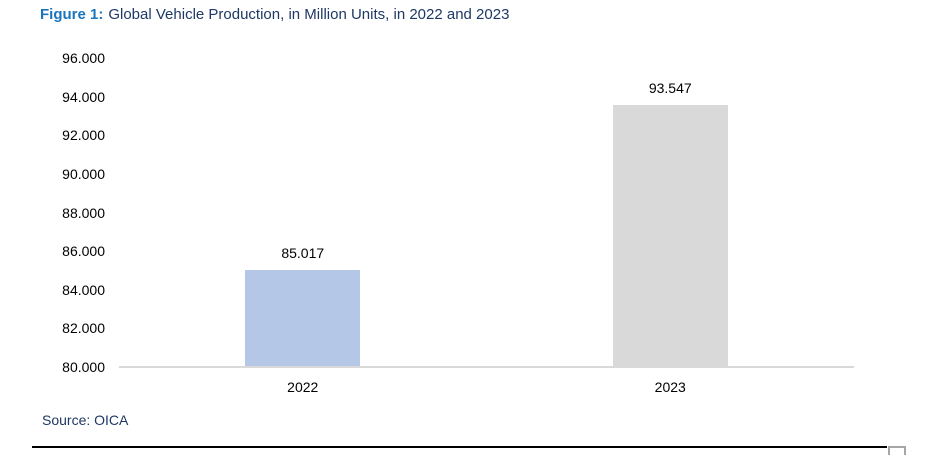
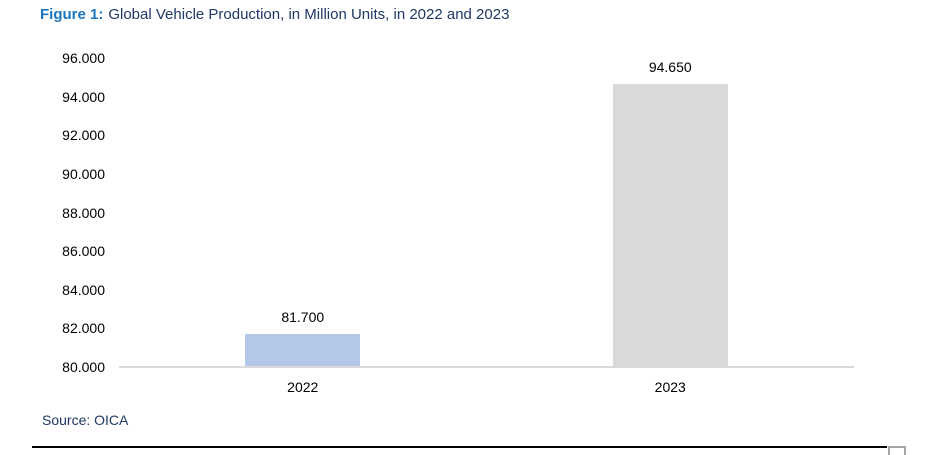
2022: 85.017 -> 81.700
2023: 93.547 -> 94.650
